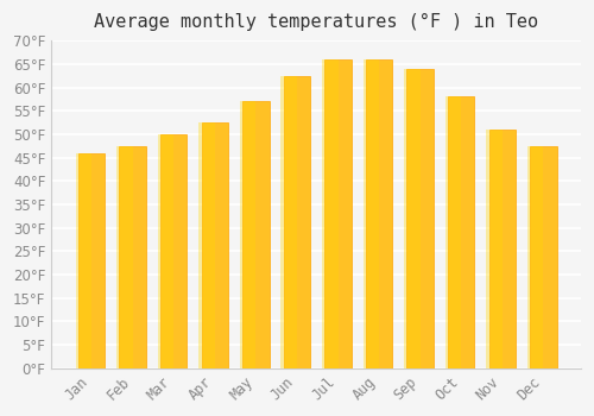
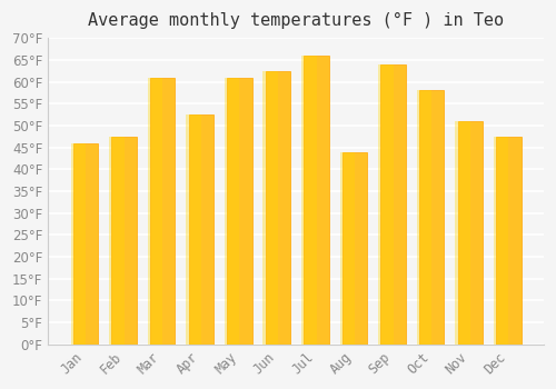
Mar: 50.0°F -> 61.0°F
May: 57.0°F -> 61.0°F
Aug: 66.0°F -> 44.0°F
